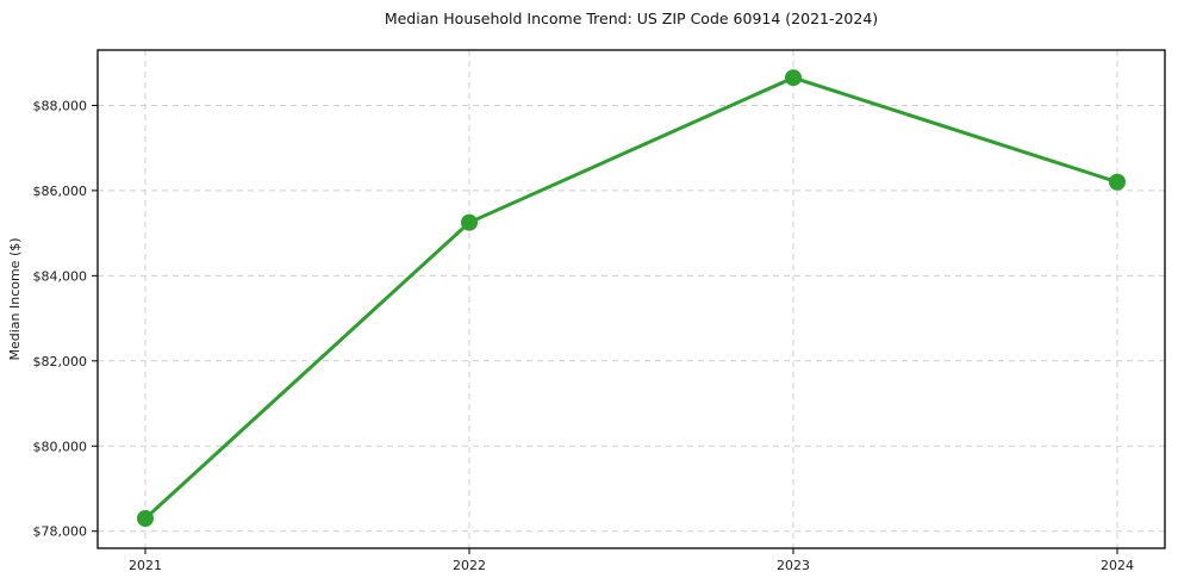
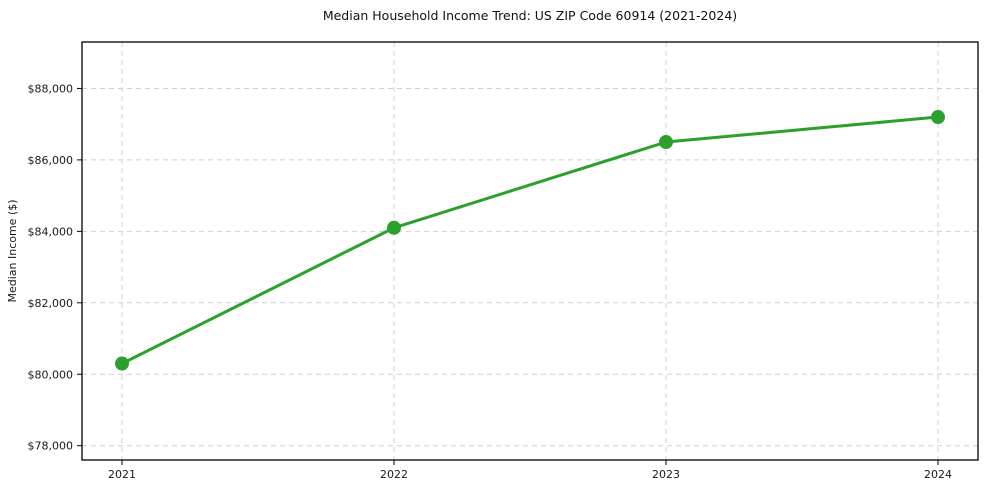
2021: $78300 -> $80300
2022: $85200 -> $84100
2023: $88600 -> $86500
2024: $86200 -> $87200
